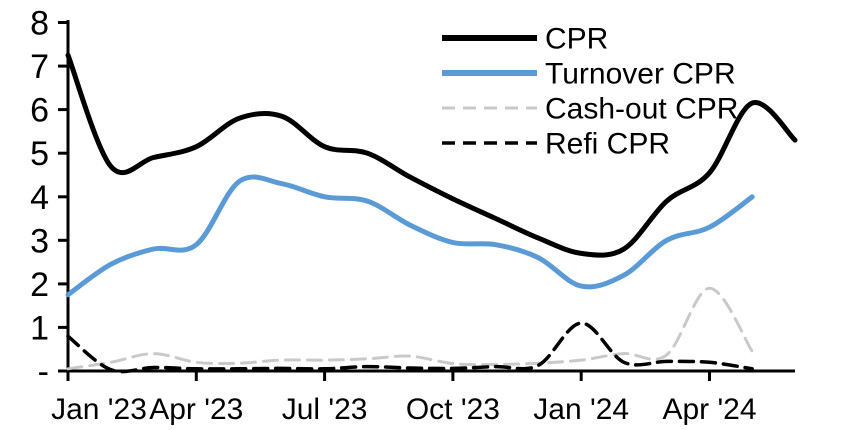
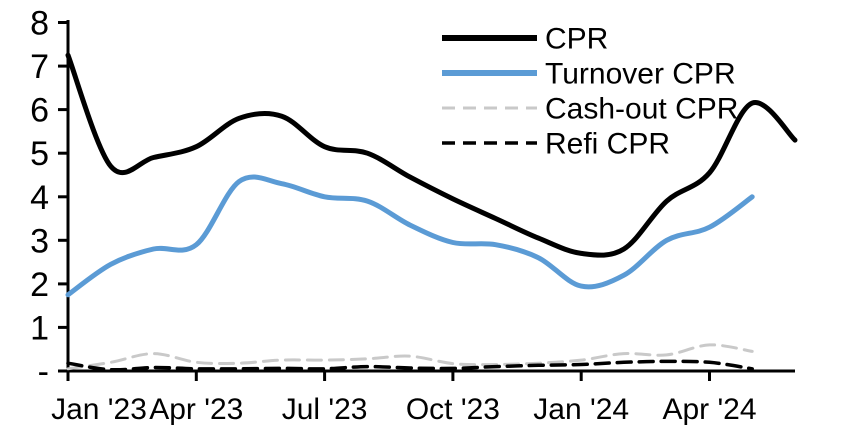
Refi CPR/Jan '23: 0.8 -> 0.2
Refi CPR/Jan '24: 1.1 -> 0.1
Cash-out CPR/Apr '24: 1.9 -> 0.6
